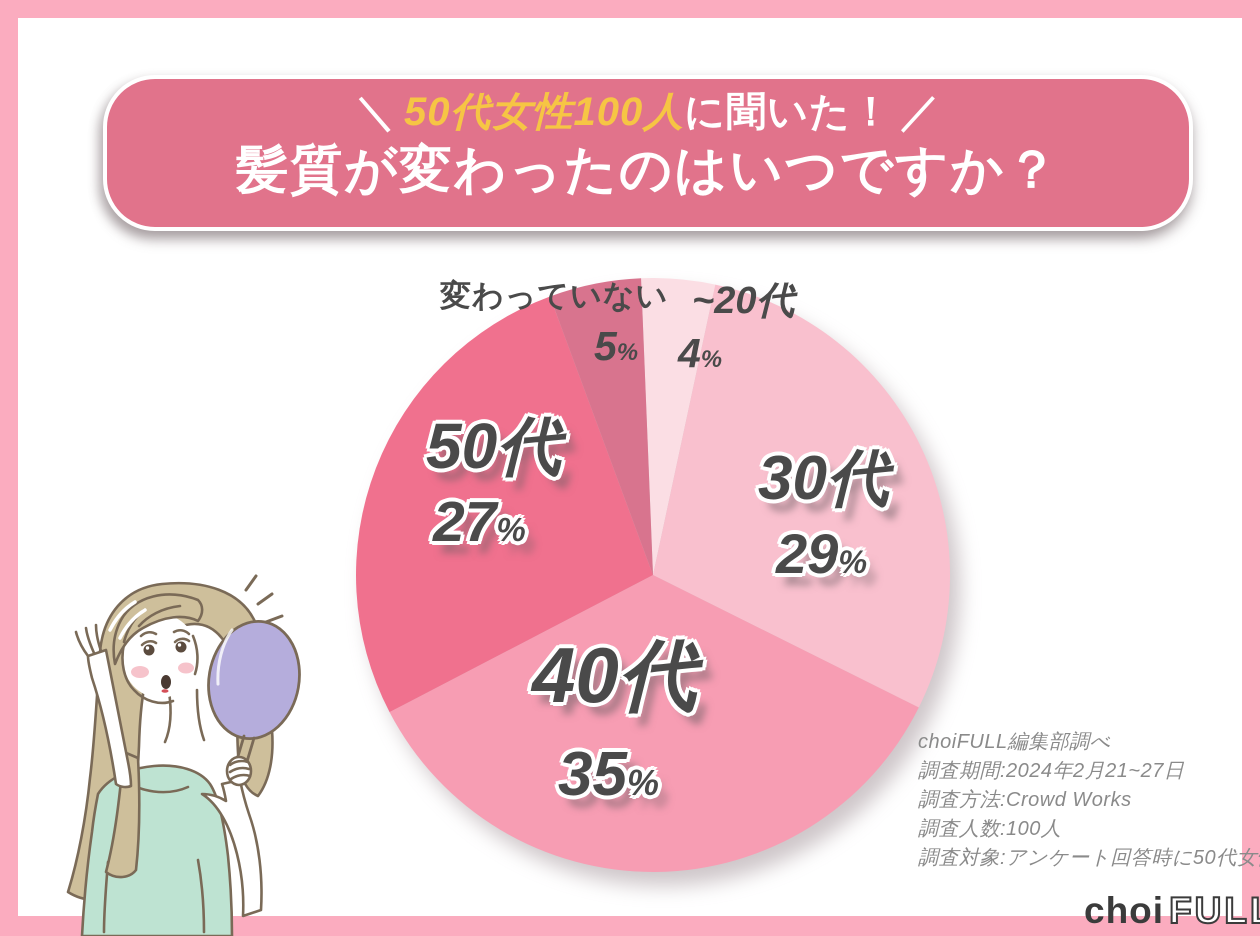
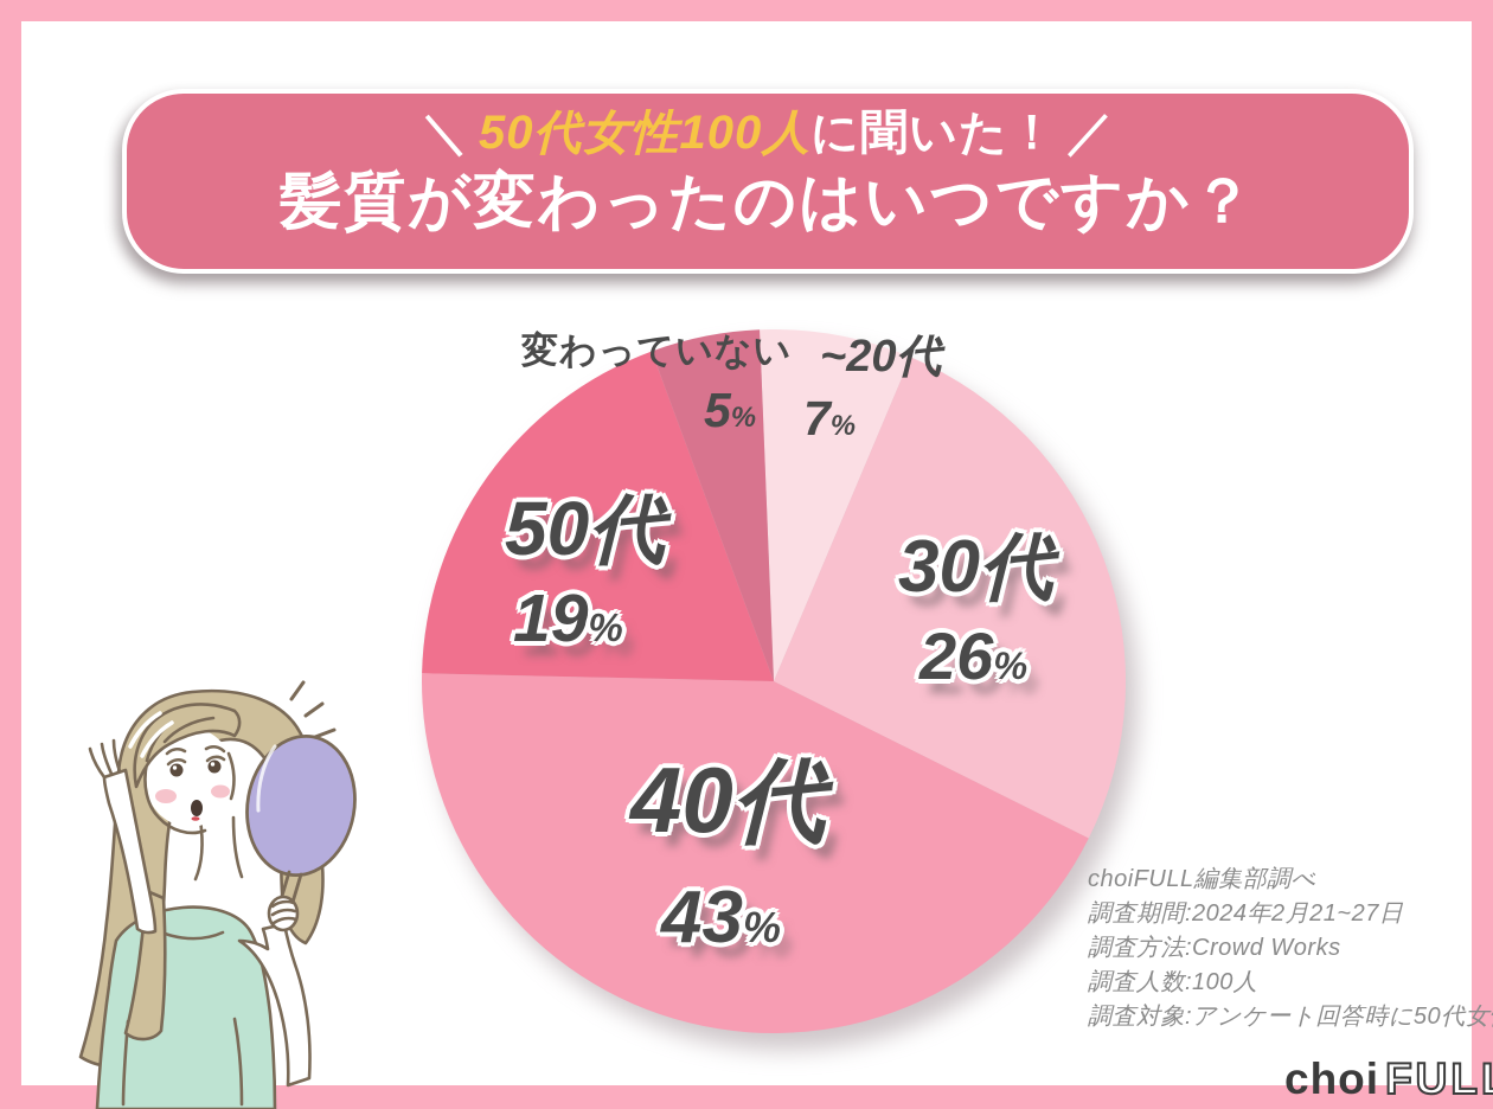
~20代: 4 -> 7
30代: 29 -> 26
40代: 35 -> 43
50代: 27 -> 19
